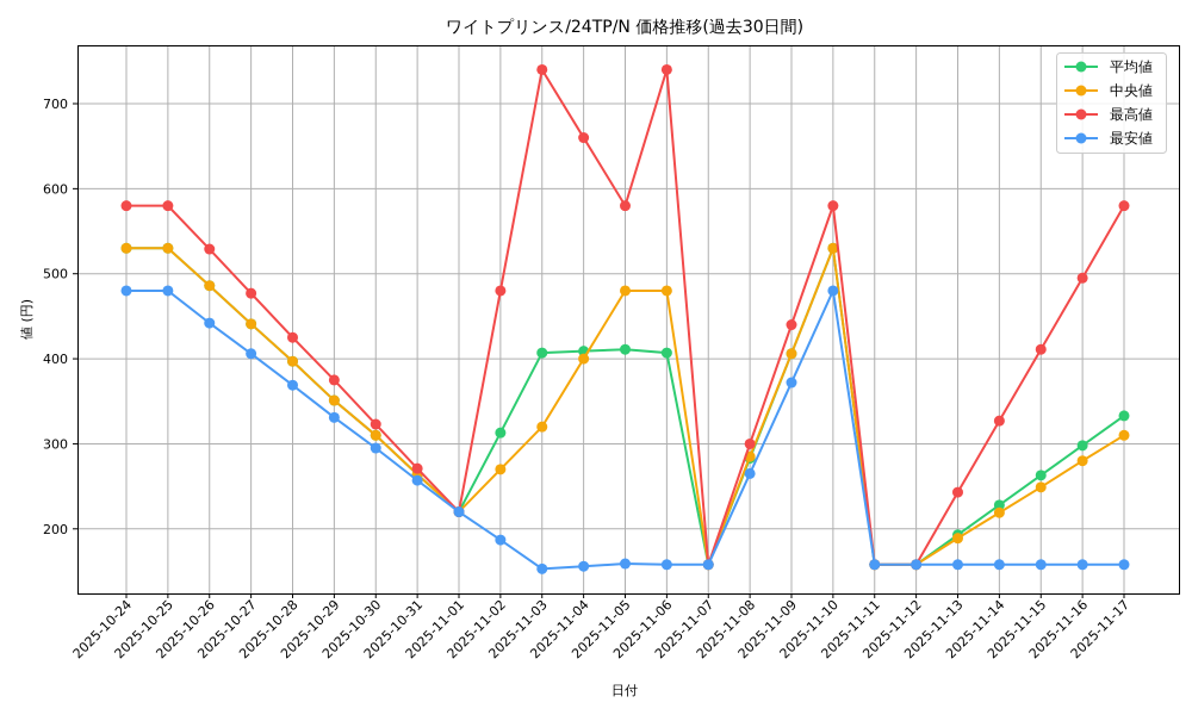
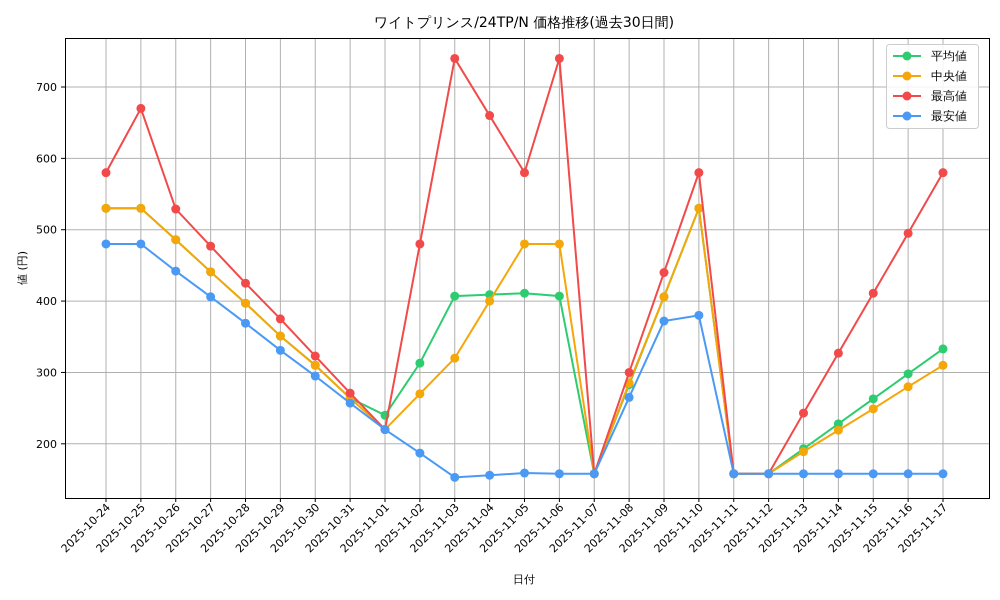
最高値/2025-10-25: 580 -> 670
平均値/2025-11-01: 220 -> 240
最安値/2025-11-10: 480 -> 380
